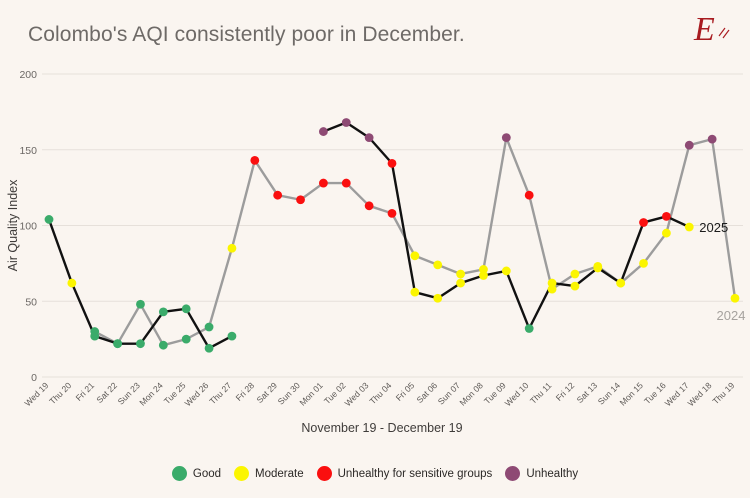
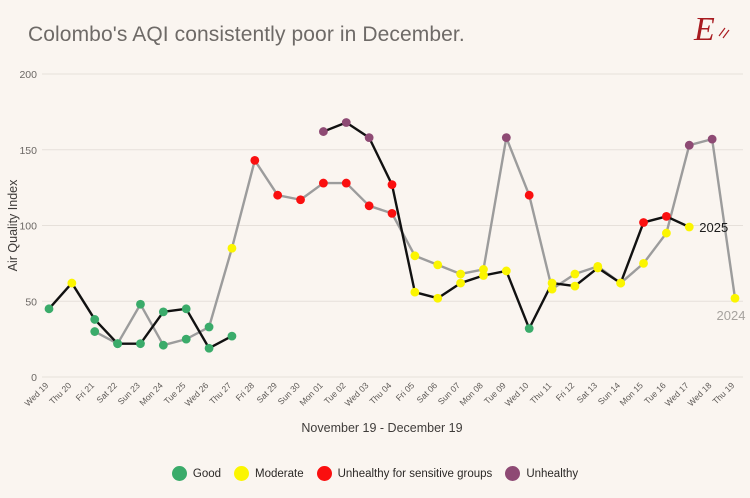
2025/Wed 19: 104 -> 45
2025/Fri 21: 27 -> 38
2025/Thu 04: 141 -> 127
